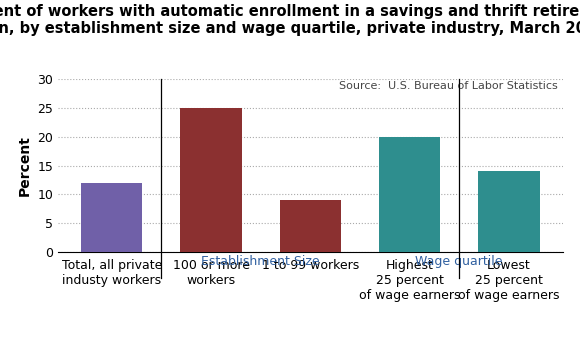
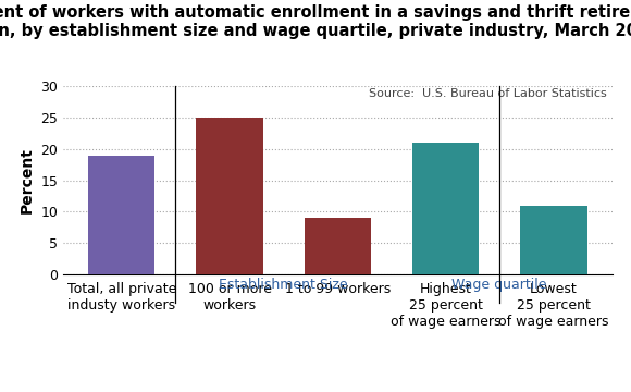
Total, all private industy workers: 12 -> 19
Highest 25 percent of wage earners: 20 -> 21
Lowest 25 percent of wage earners: 14 -> 11
